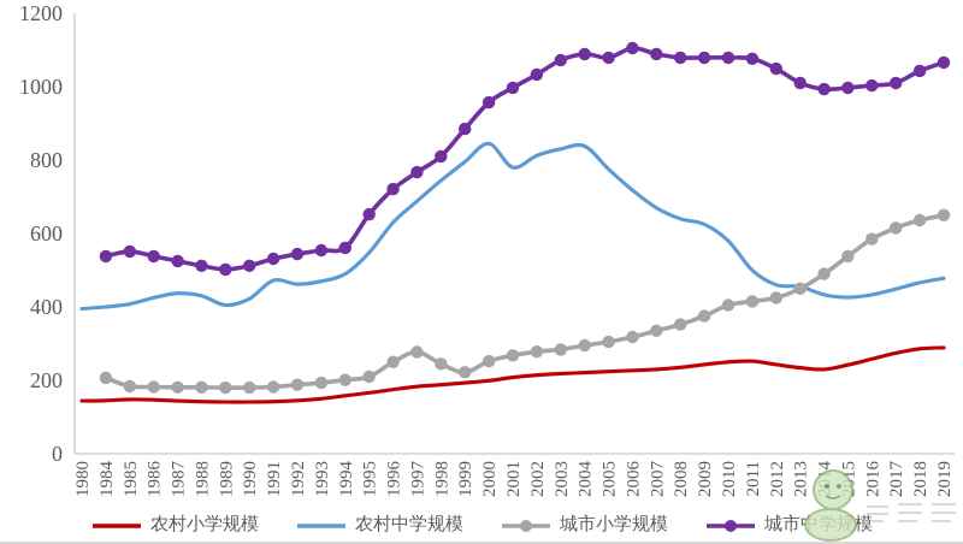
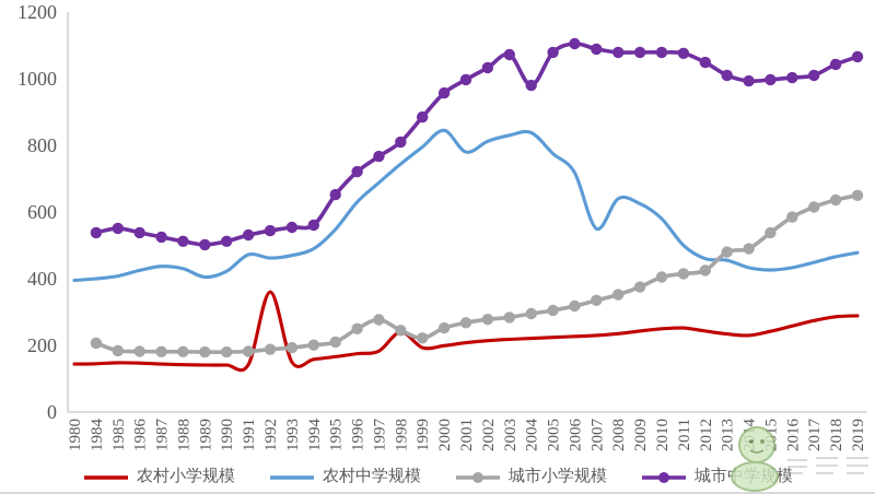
农村小学规模/1992: 140 -> 360
农村小学规模/1998: 190 -> 240
城市中学规模/2004: 1090 -> 980
农村中学规模/2007: 670 -> 550
城市小学规模/2013: 450 -> 480
